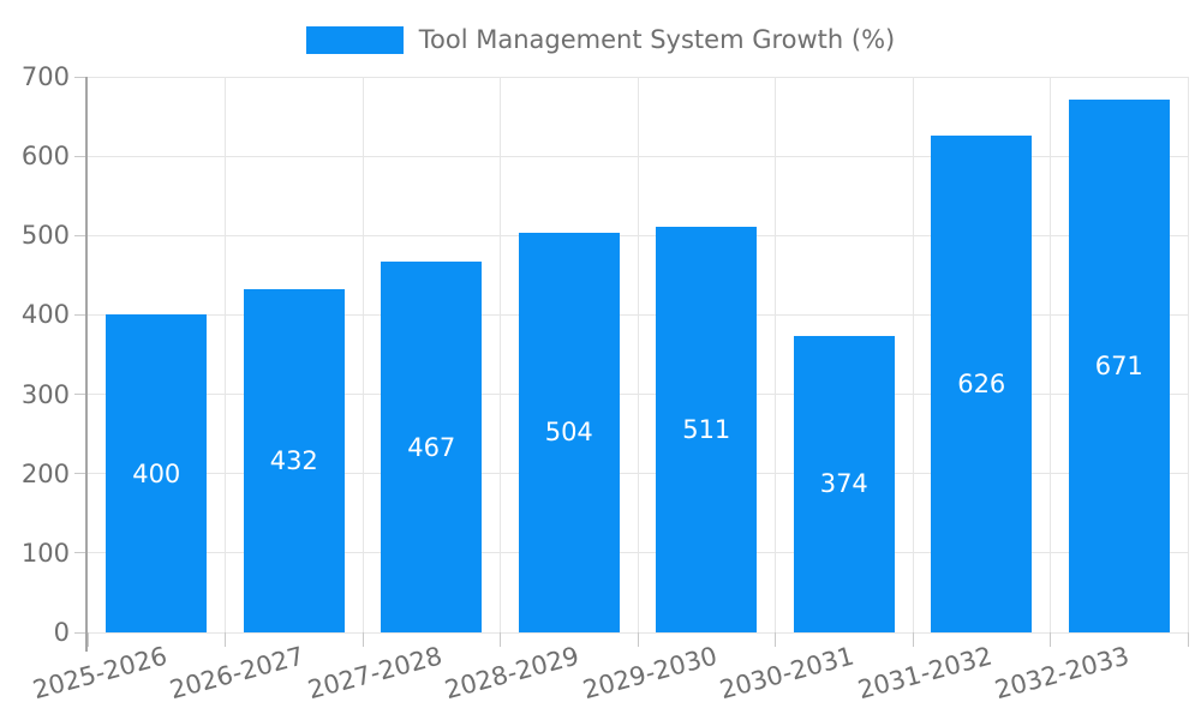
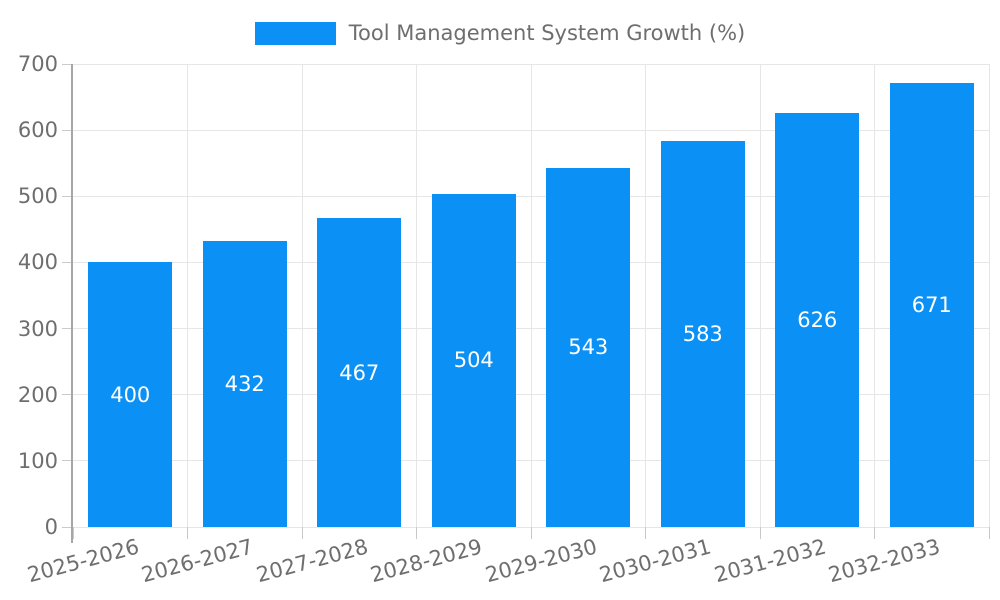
2029-2030: 511 -> 543
2030-2031: 374 -> 583
